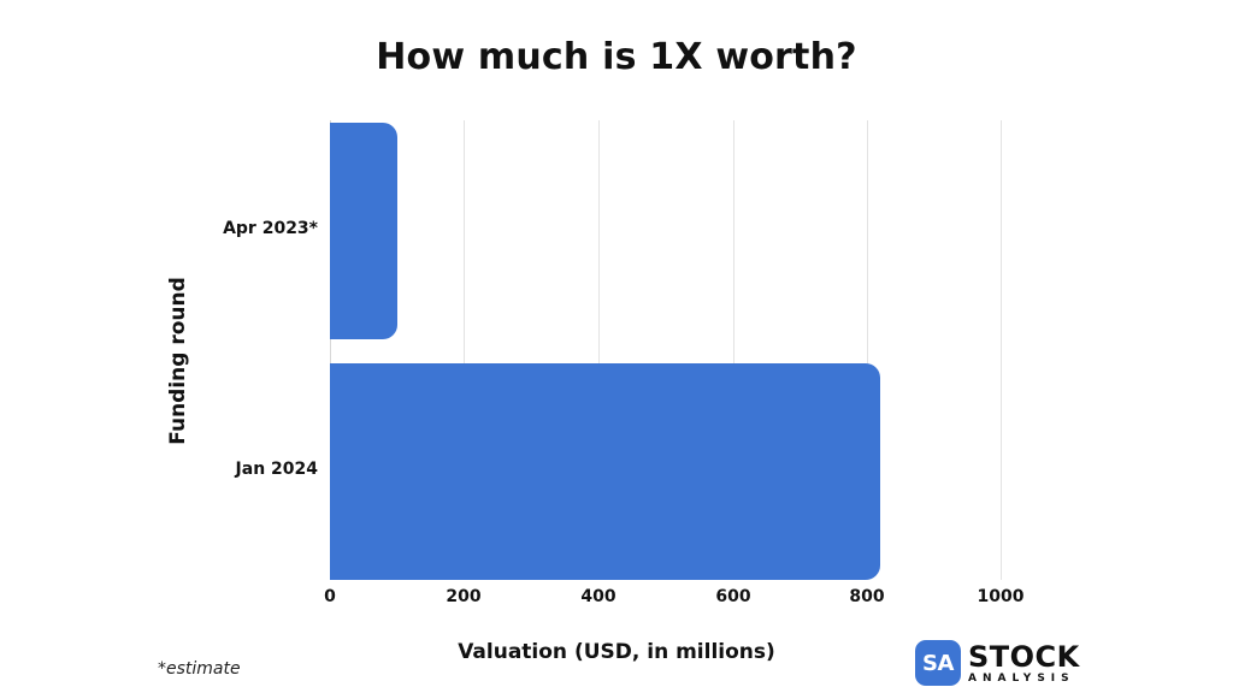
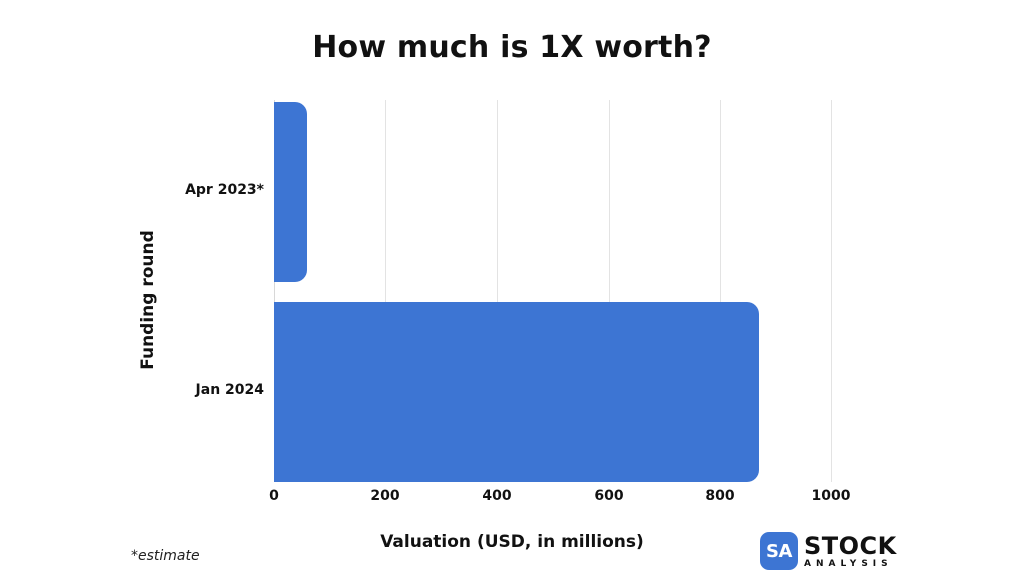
Apr 2023*: 100 -> 60
Jan 2024: 820 -> 870
